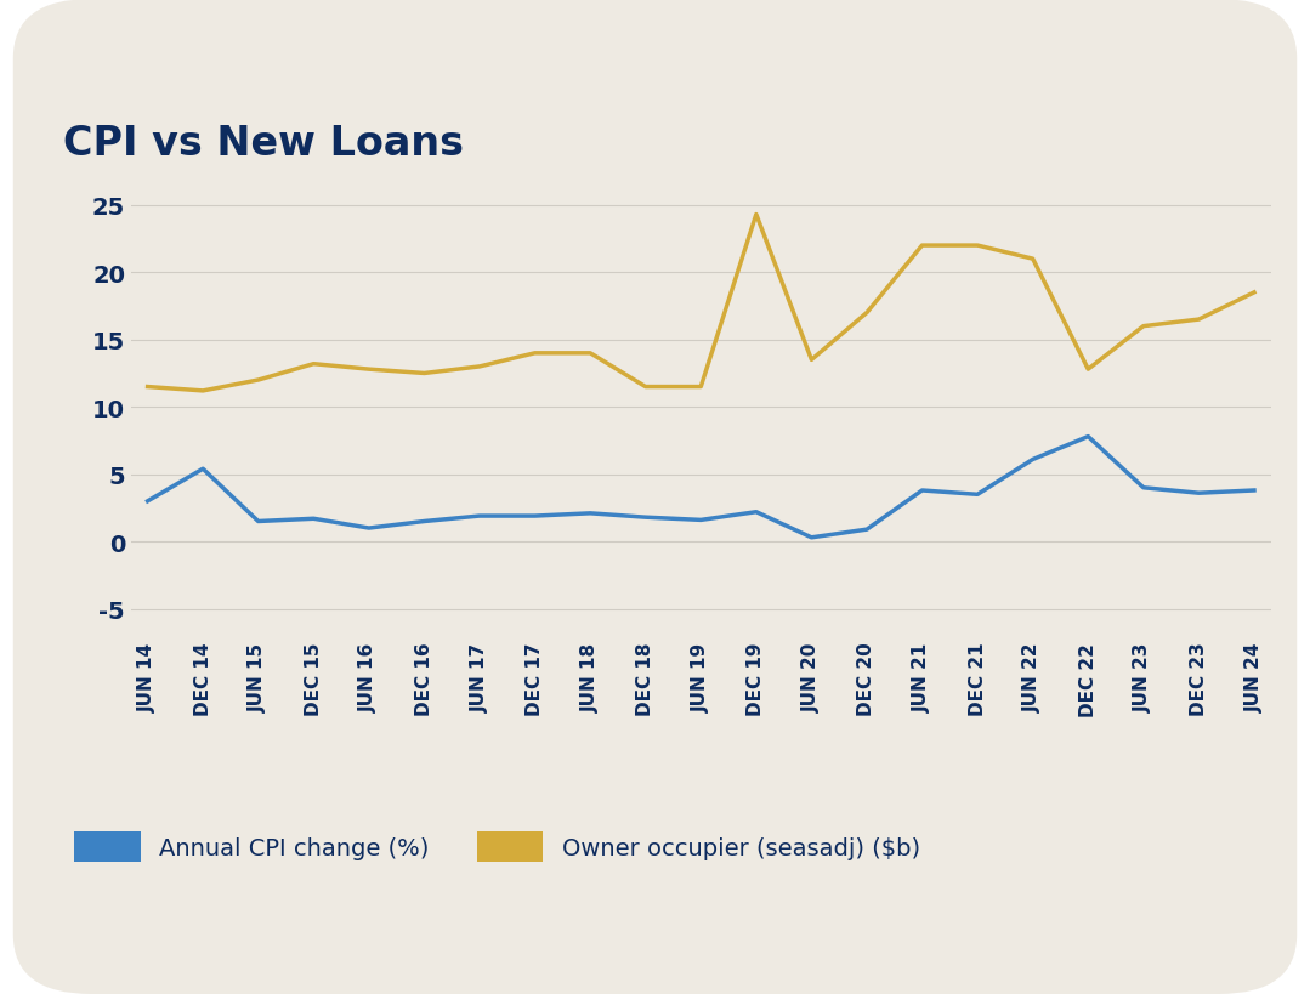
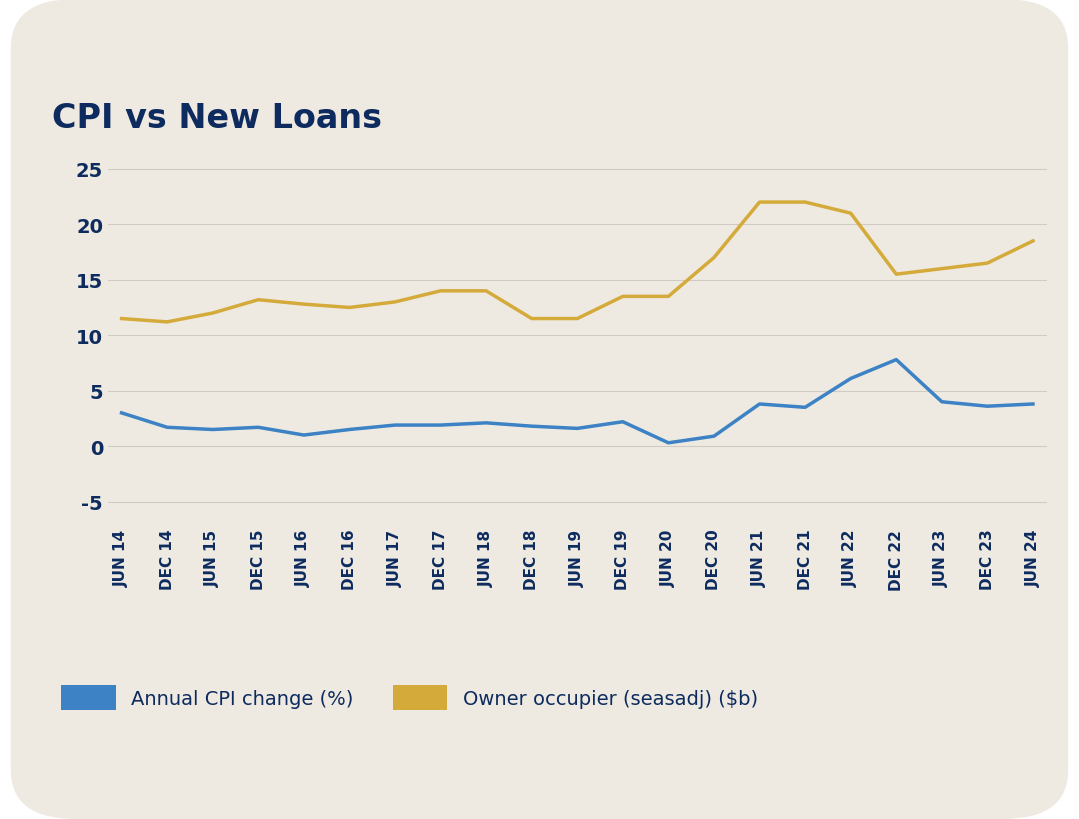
Annual CPI change (%)/DEC 14: 5.4 -> 1.7
Owner occupier (seasadj) ($b)/DEC 19: 24.3 -> 13.5
Owner occupier (seasadj) ($b)/DEC 22: 12.8 -> 15.5
